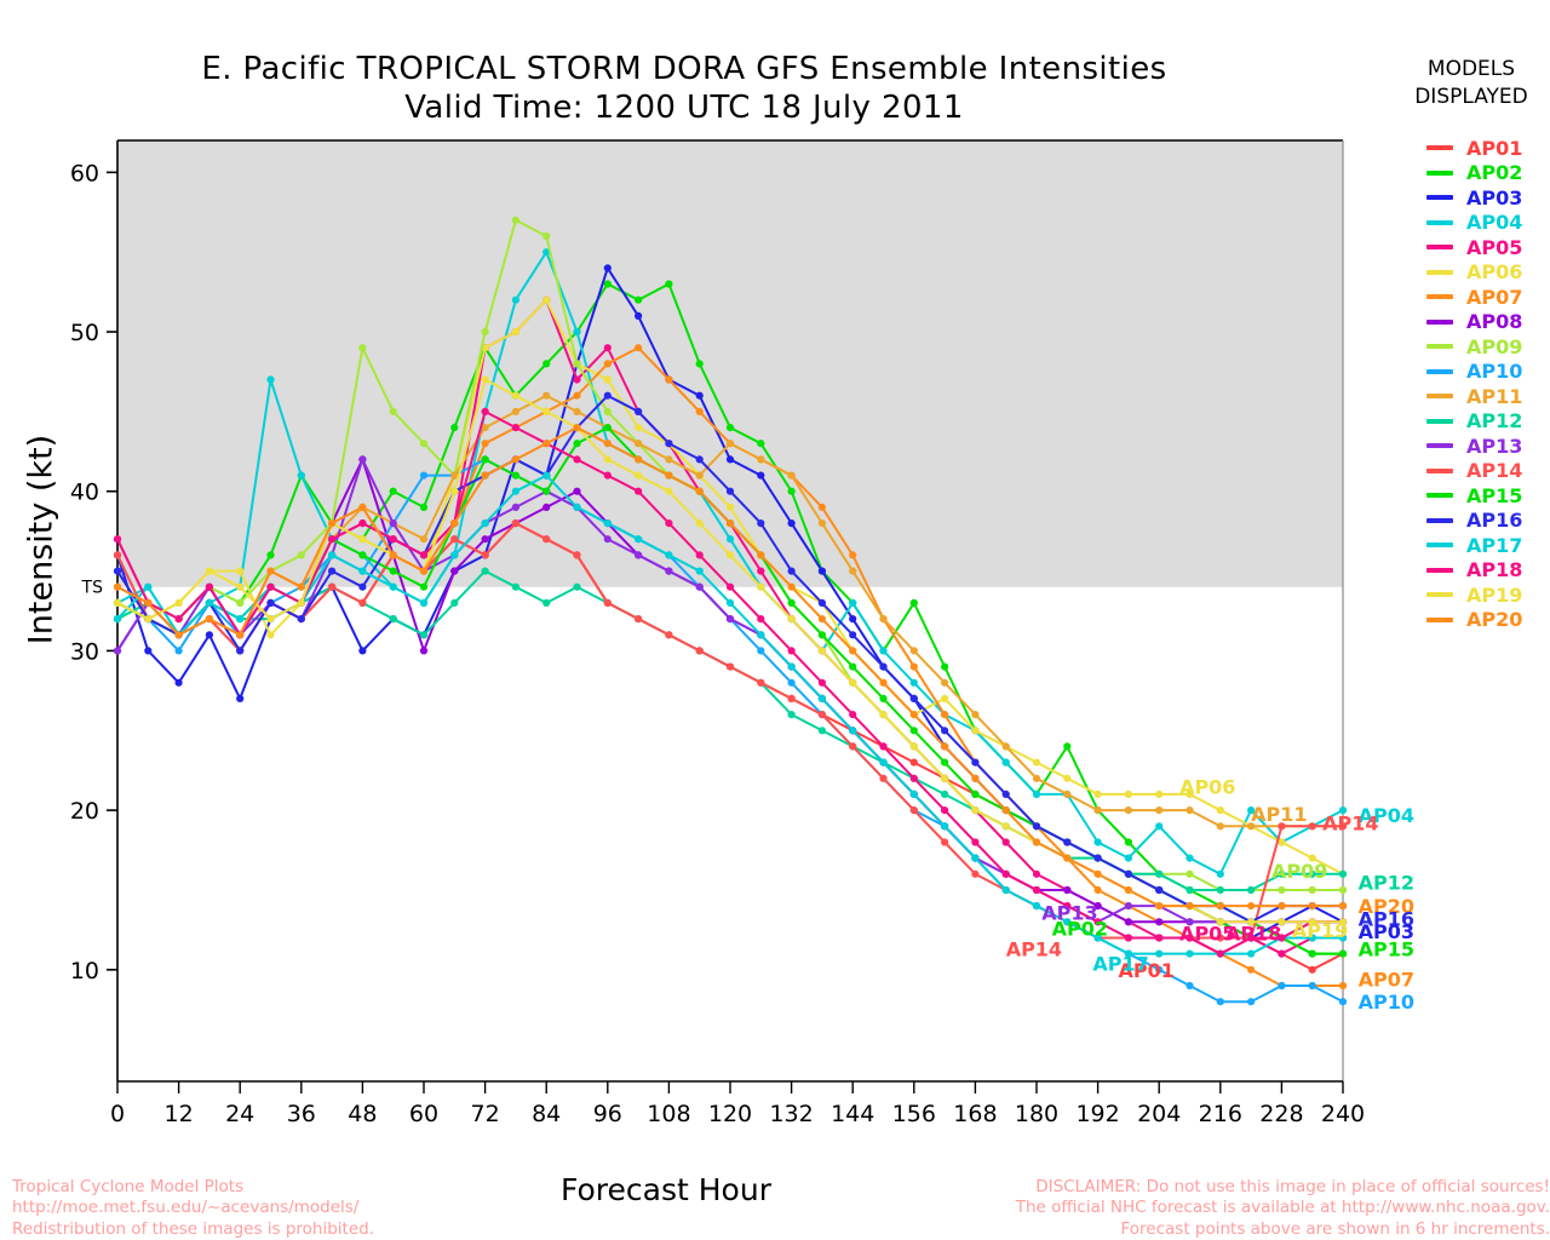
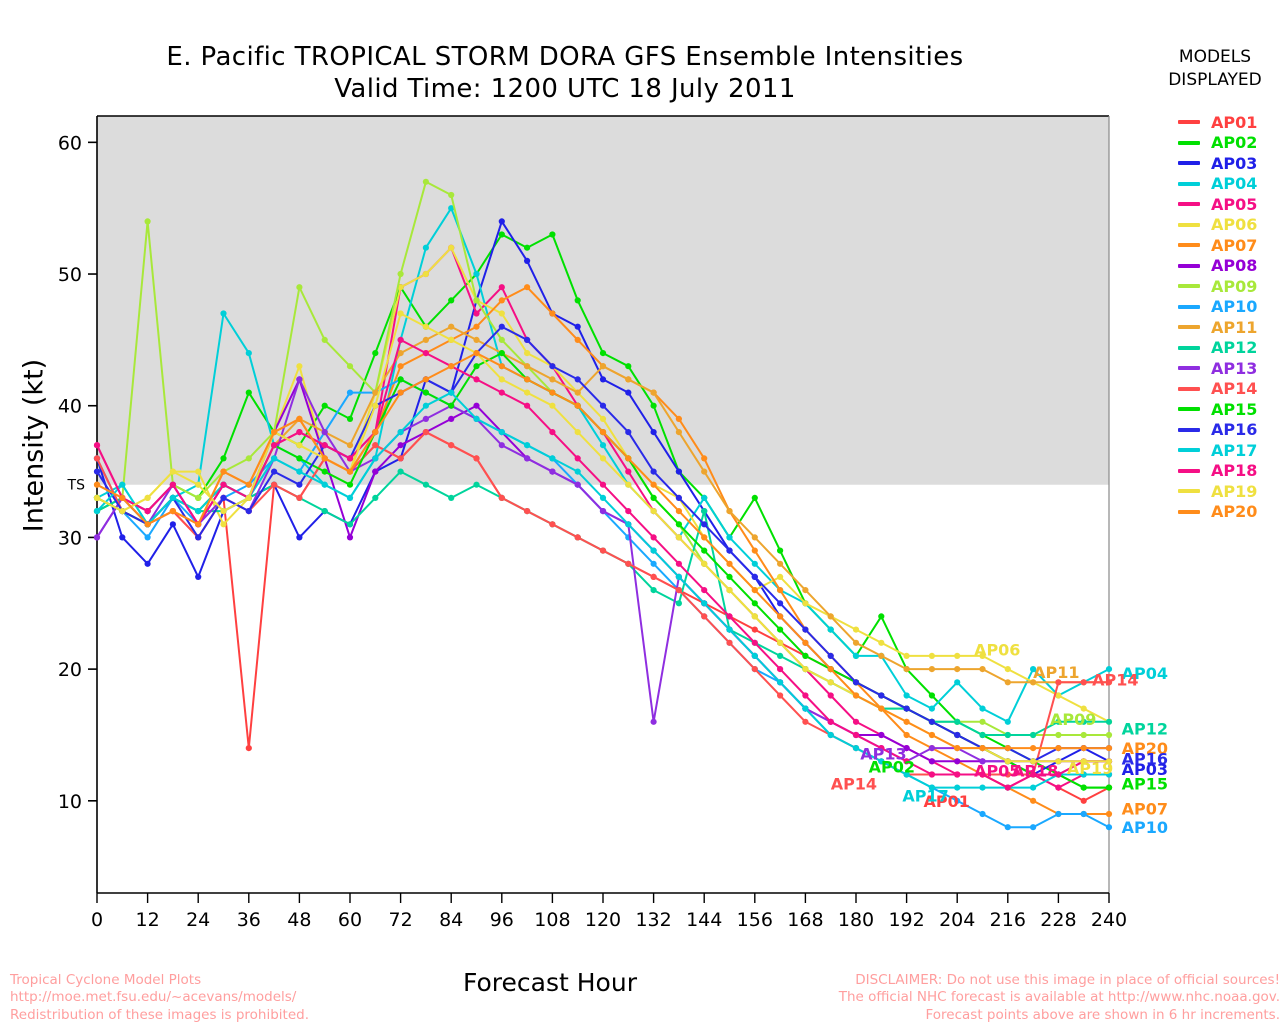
AP09/12: 32 -> 54
AP01/36: 32 -> 14
AP04/36: 41 -> 44
AP06/48: 37 -> 43
AP13/132: 29 -> 16
AP12/144: 24 -> 32
